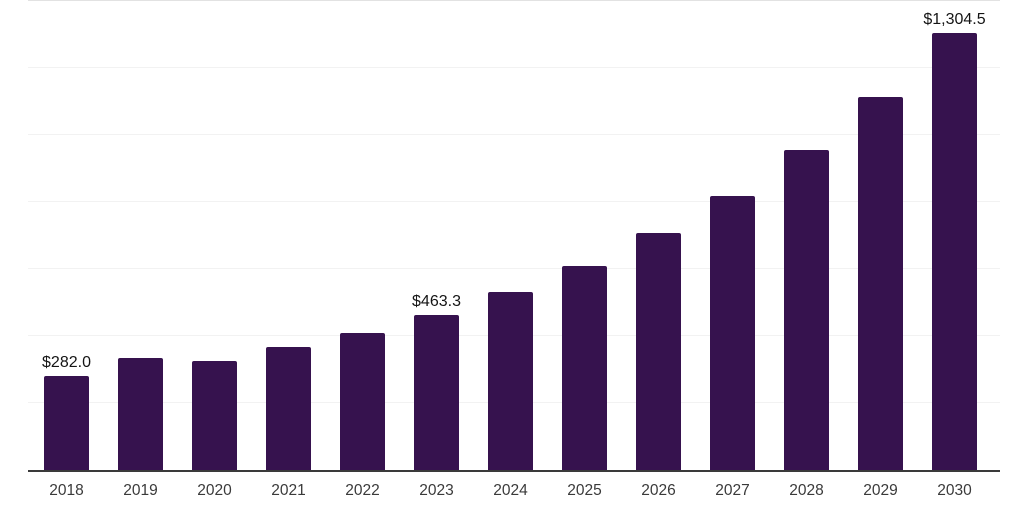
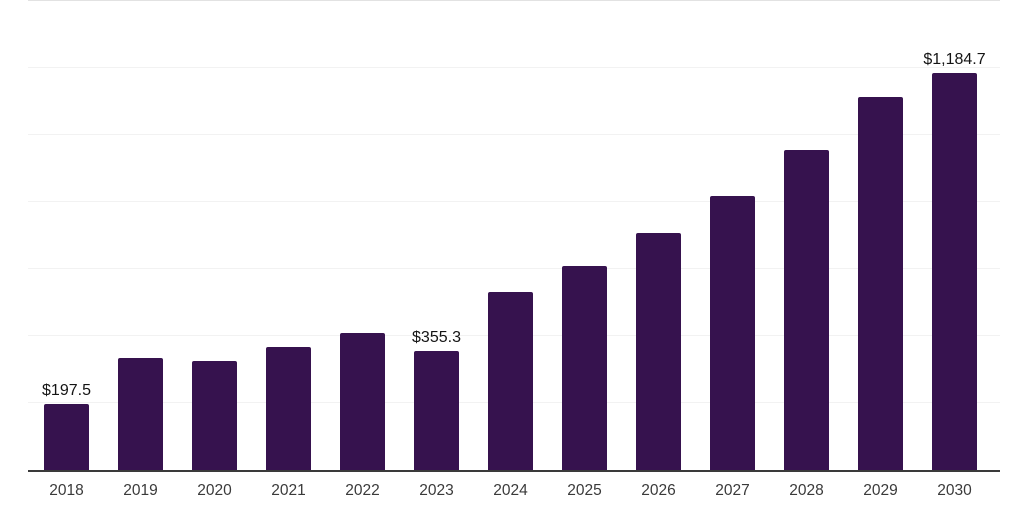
2018: $282.0 -> $197.5
2023: $463.3 -> $355.3
2030: $1,304.5 -> $1,184.7
